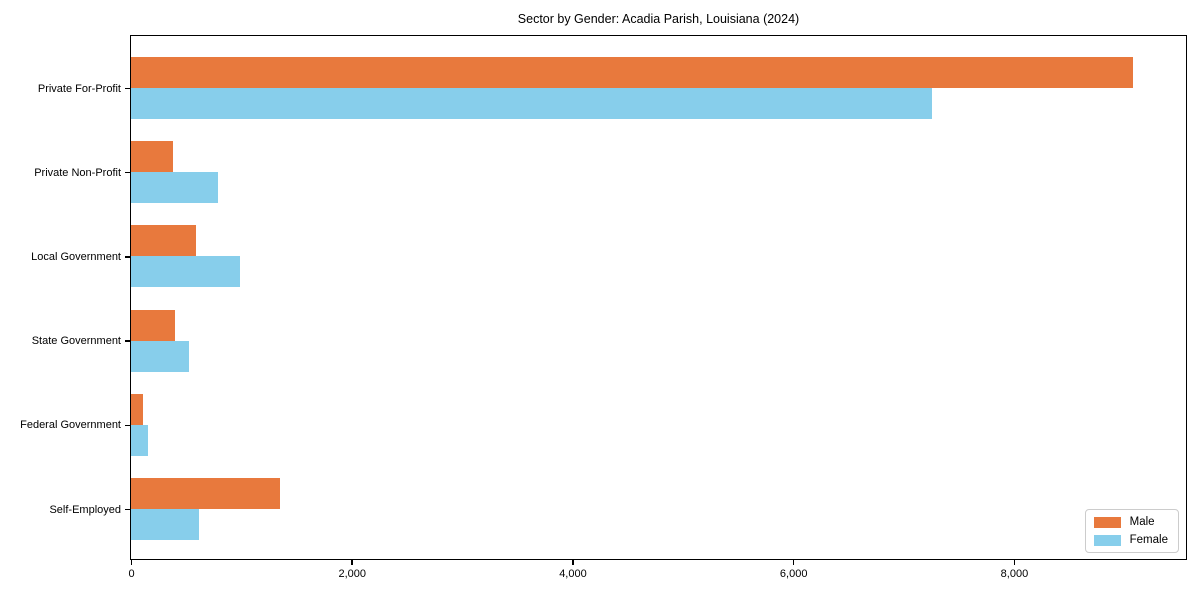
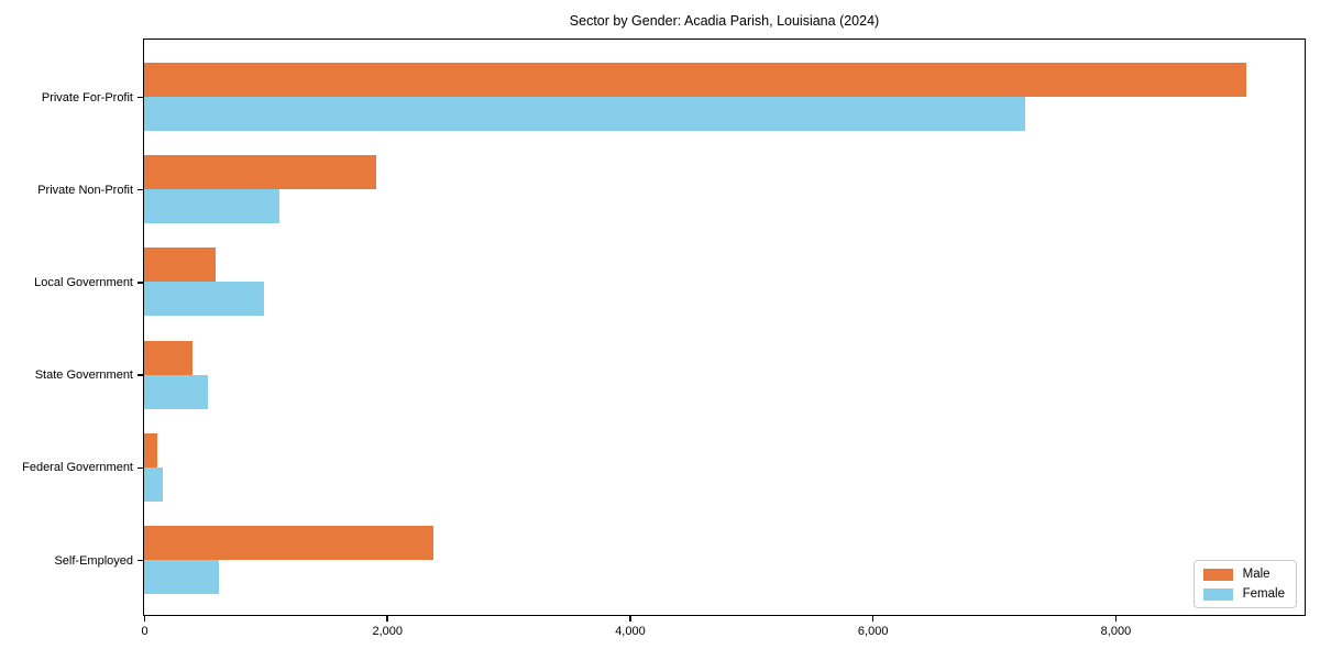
Male/Private Non-Profit: 380 -> 1910
Female/Private Non-Profit: 790 -> 1110
Male/Self-Employed: 1350 -> 2380
